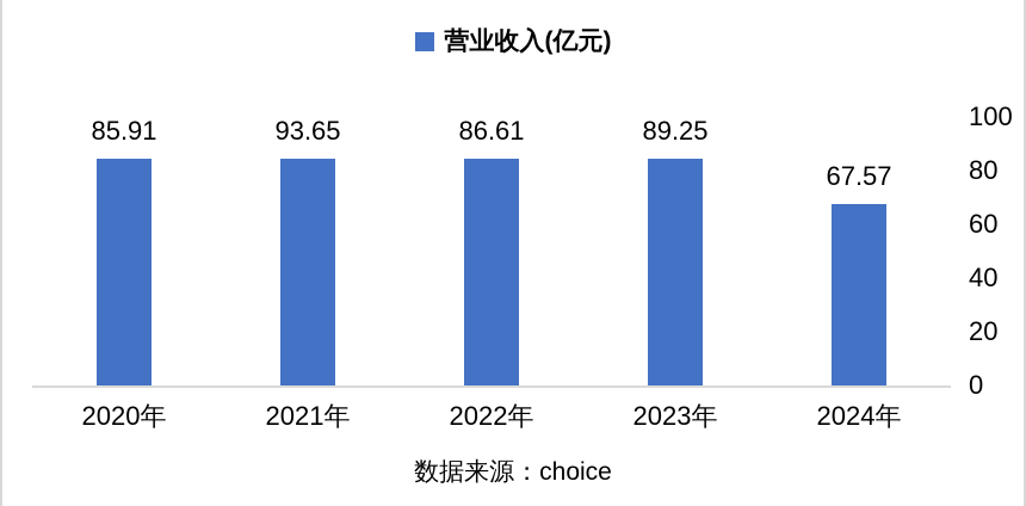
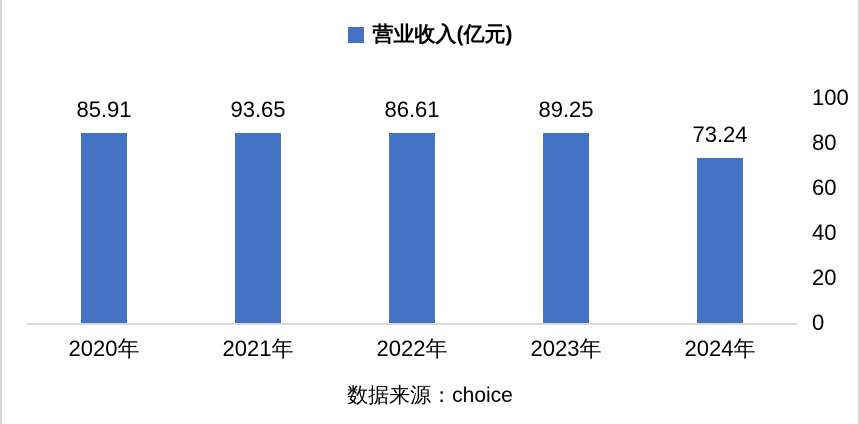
2024年: 67.57 -> 73.24
